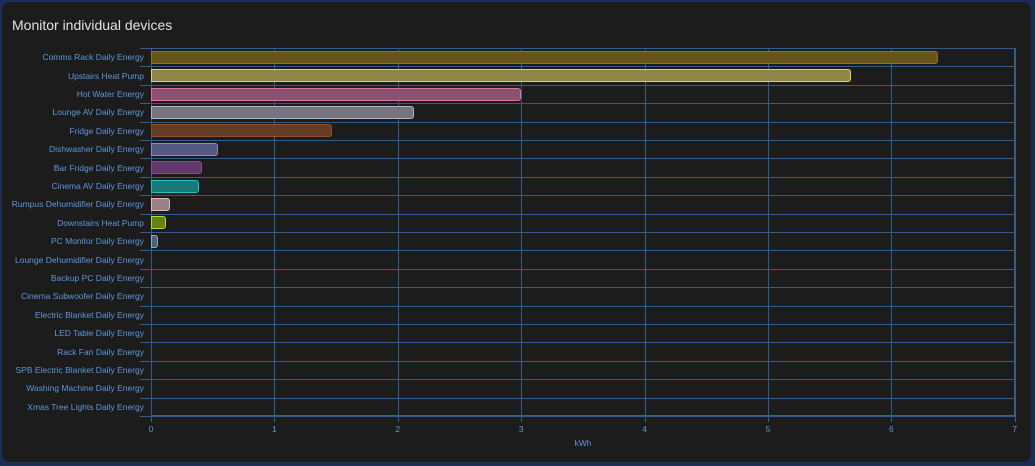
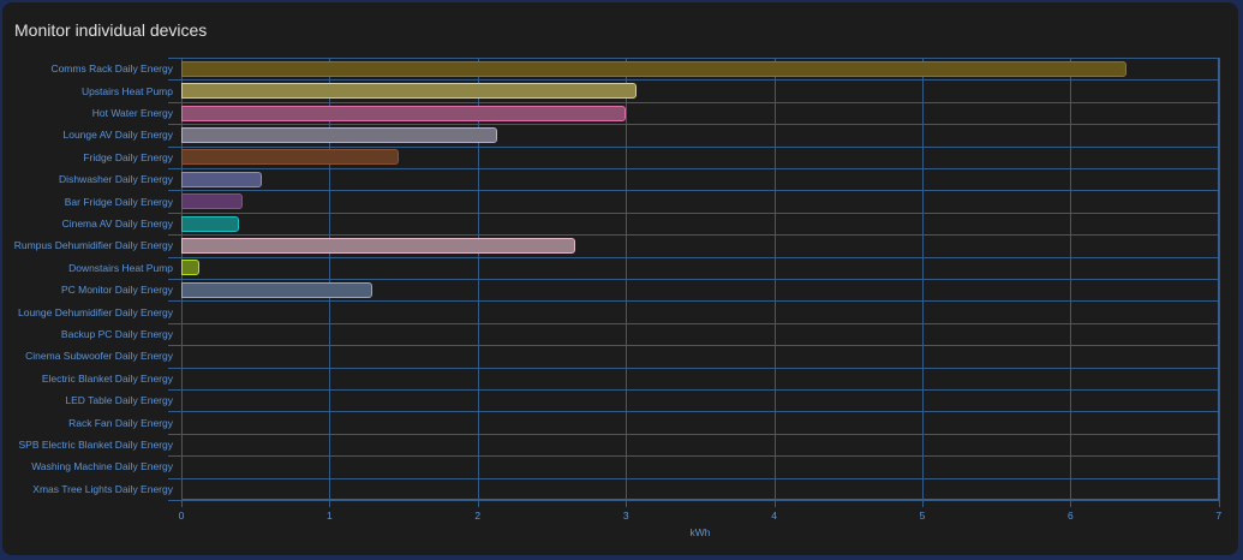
Upstairs Heat Pump: 5.67 -> 3.07
Rumpus Dehumidifier Daily Energy: 0.15 -> 2.66
PC Monitor Daily Energy: 0.06 -> 1.29
